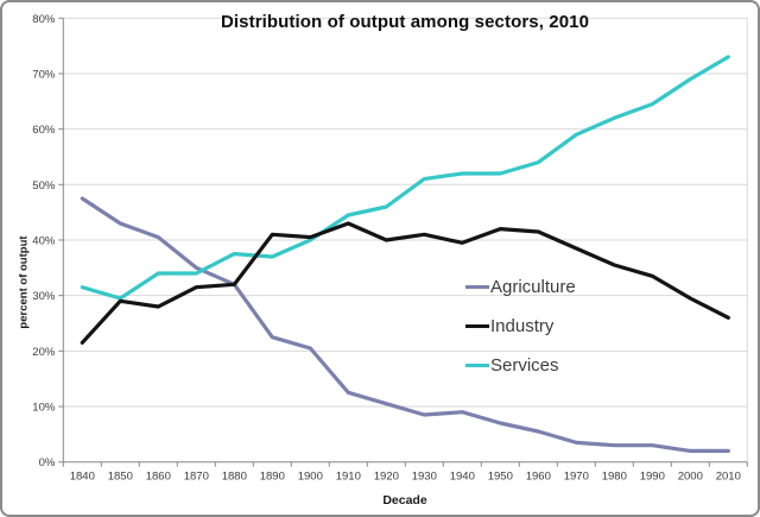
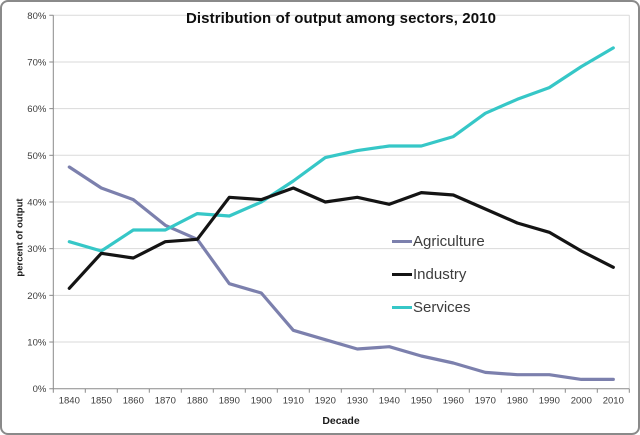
Services/1920: 46% -> 50%
